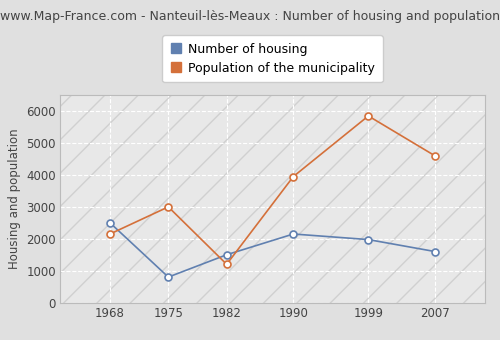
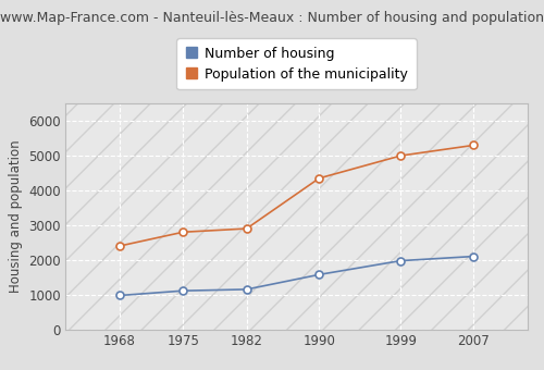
Number of housing/1968: 2500 -> 980
Population of the municipality/1968: 2150 -> 2400
Number of housing/1975: 800 -> 1110
Population of the municipality/1975: 3000 -> 2800
Number of housing/1982: 1500 -> 1150
Population of the municipality/1982: 1200 -> 2900
Number of housing/1990: 2150 -> 1580
Population of the municipality/1990: 3950 -> 4350
Population of the municipality/1999: 5850 -> 5000
Number of housing/2007: 1600 -> 2100
Population of the municipality/2007: 4600 -> 5300
